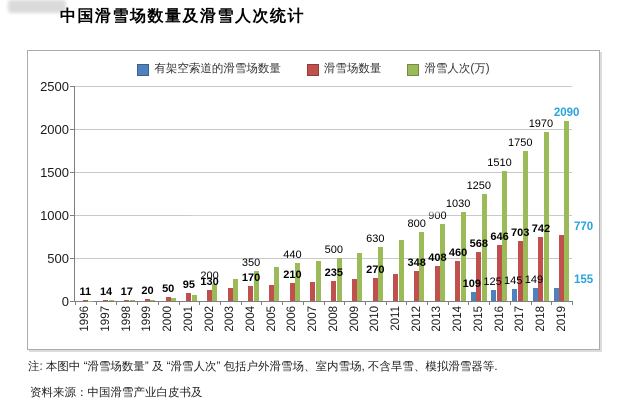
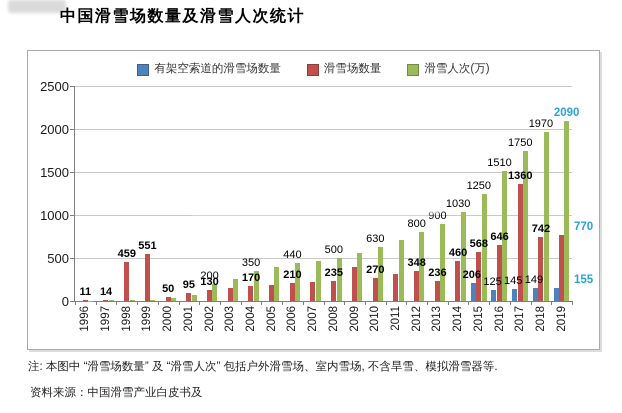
滑雪场数量/1998: 17 -> 459
滑雪场数量/1999: 20 -> 551
滑雪场数量/2009: 300 -> 400
滑雪场数量/2013: 408 -> 236
有架空索道的滑雪场数量/2015: 109 -> 206
滑雪场数量/2017: 703 -> 1360
